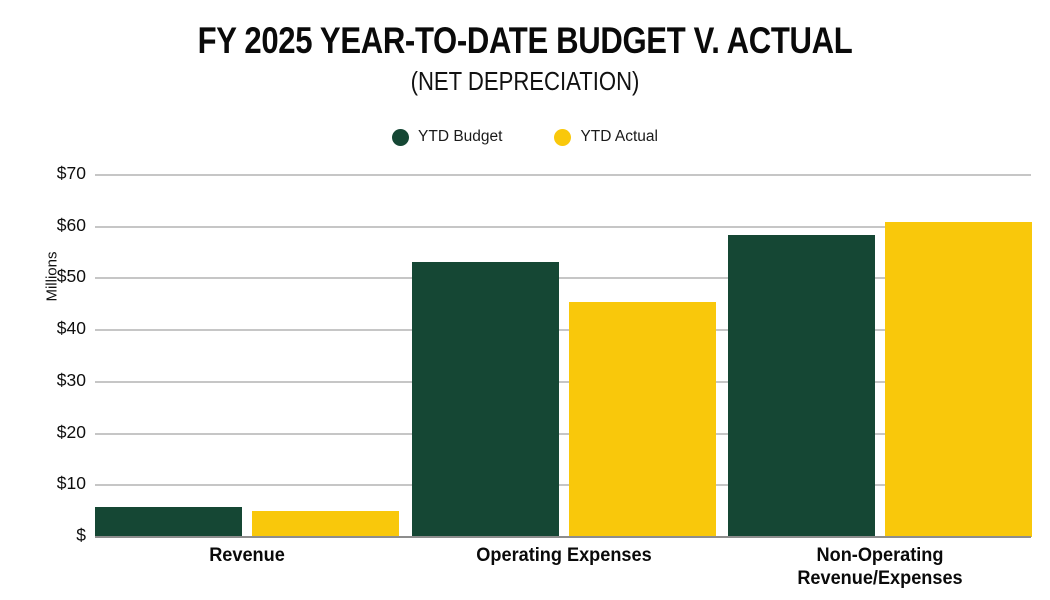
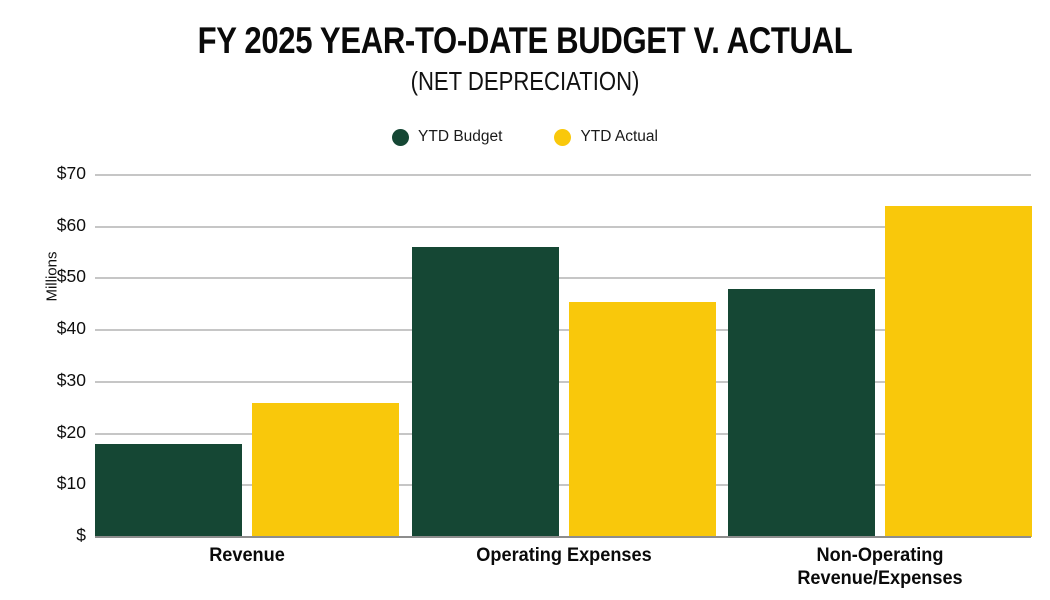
YTD Budget/Revenue: $6 -> $18
YTD Actual/Revenue: $5 -> $26
YTD Budget/Operating Expenses: $53 -> $56
YTD Budget/Non-Operating Revenue/Expenses: $58 -> $48
YTD Actual/Non-Operating Revenue/Expenses: $61 -> $64
